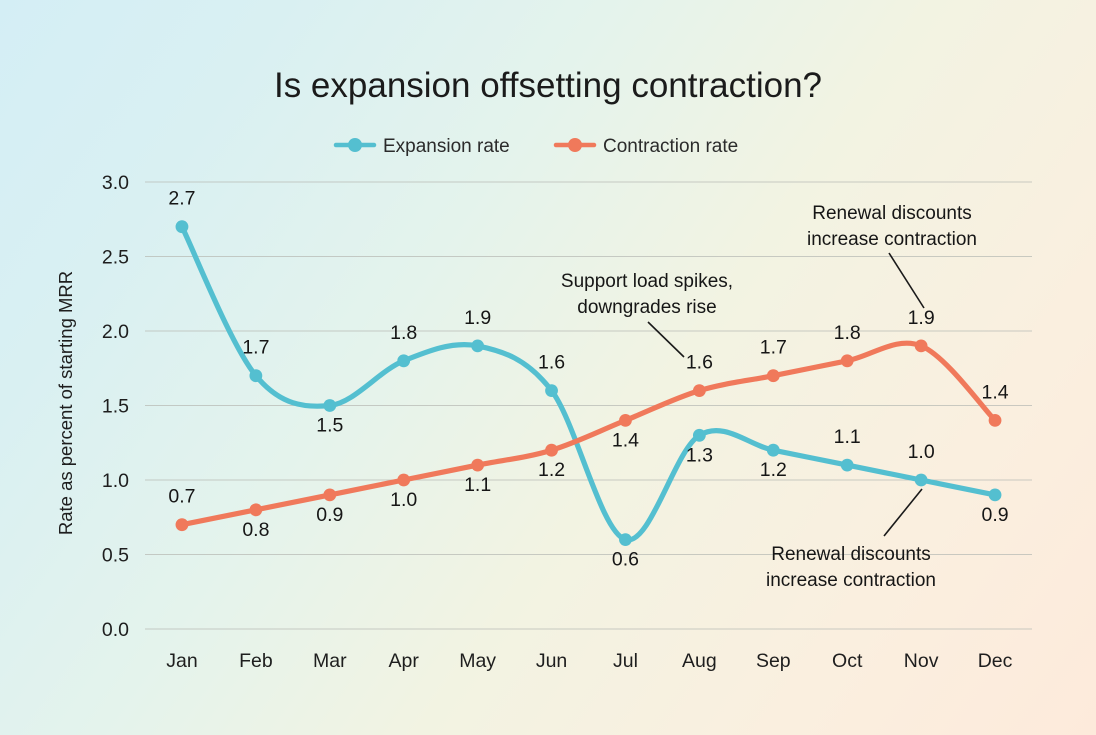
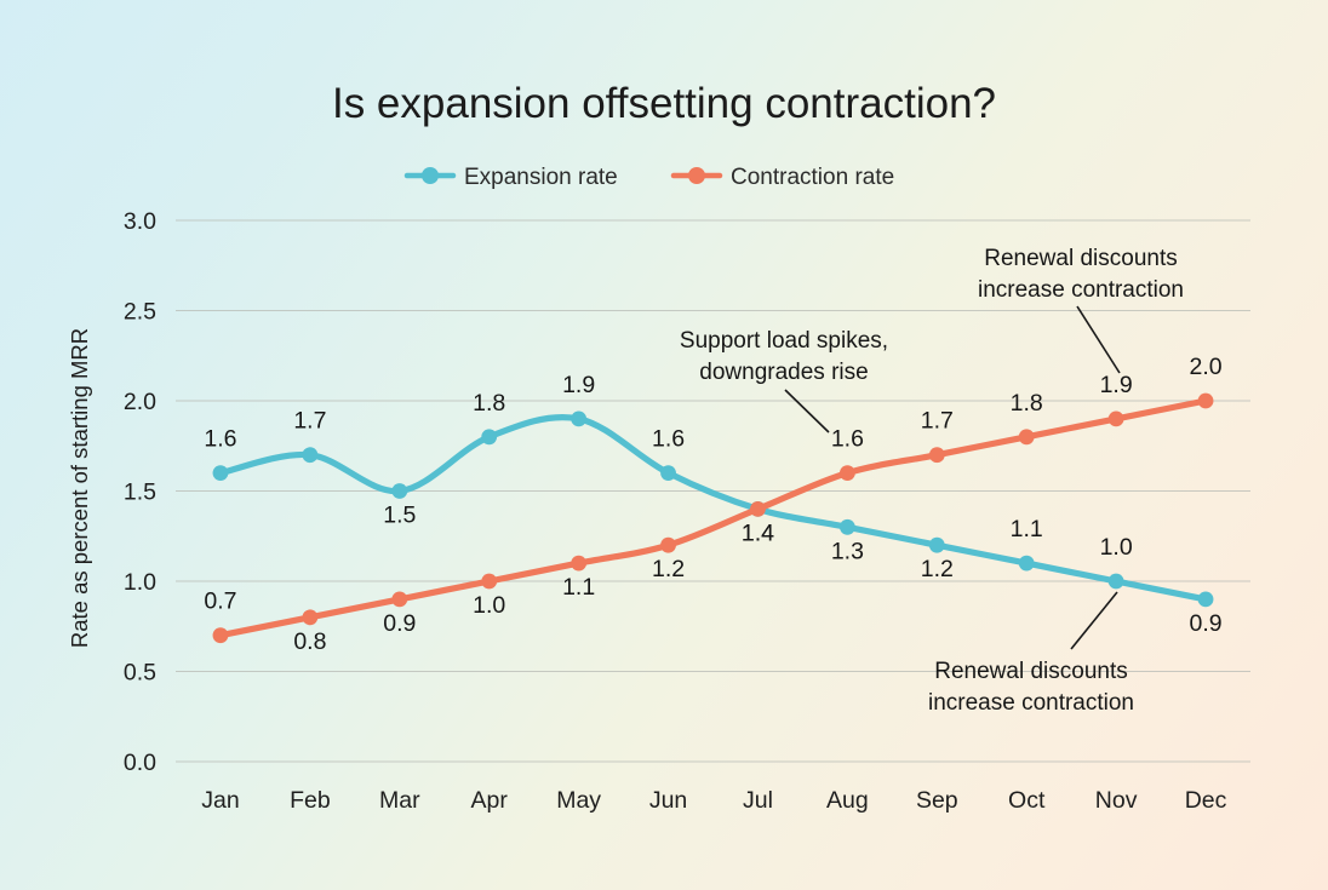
Expansion rate/Jan: 2.7 -> 1.6
Expansion rate/Jul: 0.6 -> 1.4
Contraction rate/Dec: 1.4 -> 2.0
